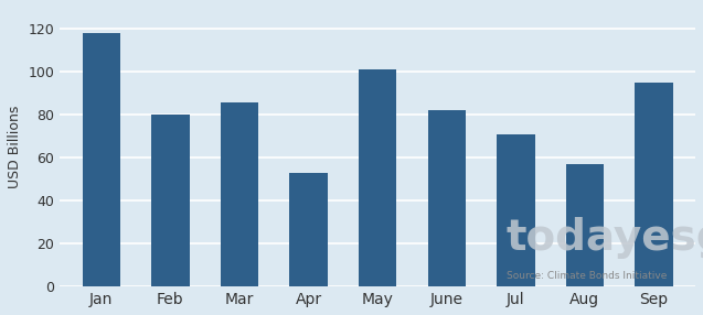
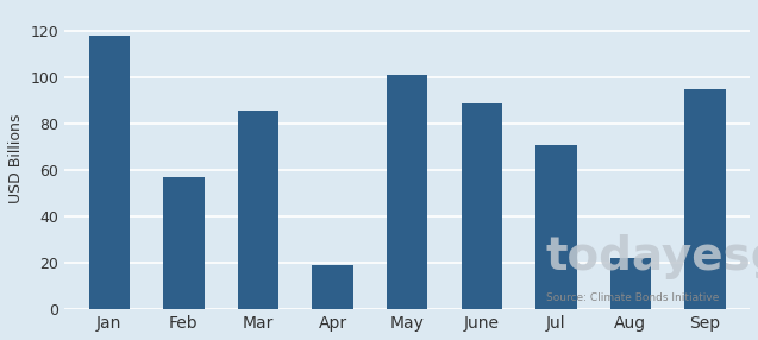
Feb: 80 -> 57
Apr: 53 -> 19
June: 82 -> 89
Aug: 57 -> 22
